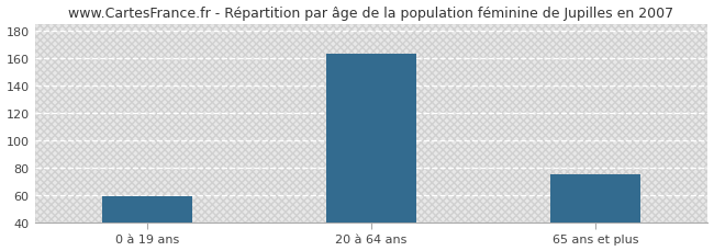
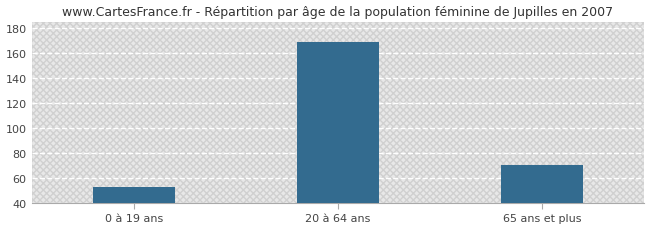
0 à 19 ans: 59 -> 53
20 à 64 ans: 163 -> 169
65 ans et plus: 75 -> 70
